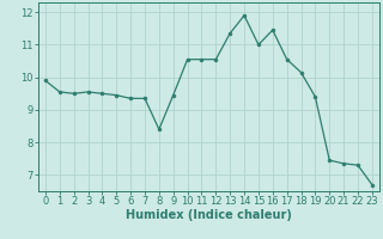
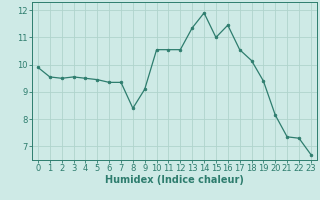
9: 9.45 -> 9.10
20: 7.45 -> 8.15
